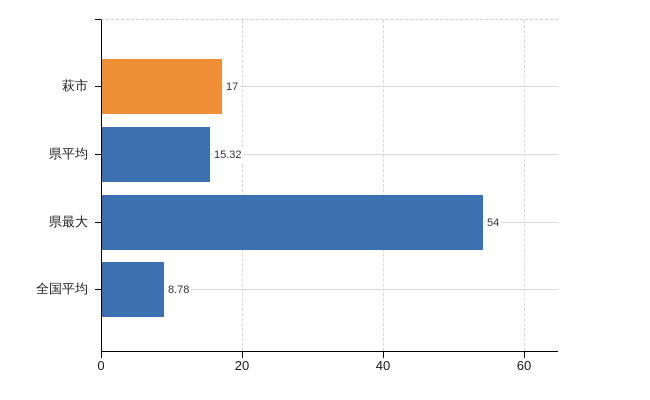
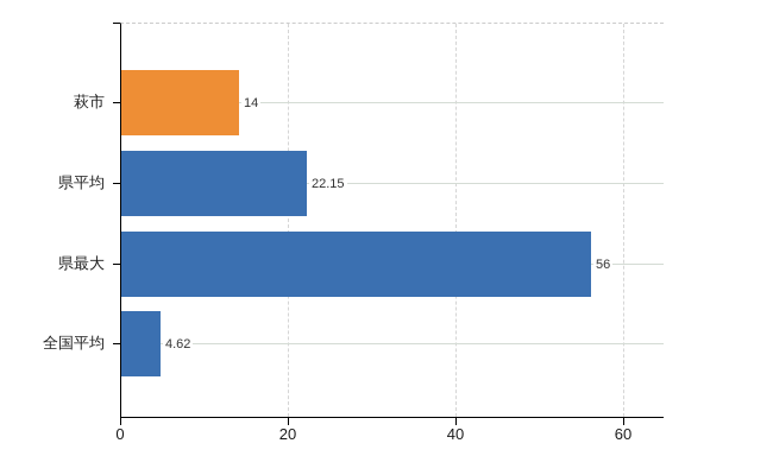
萩市: 17 -> 14
県平均: 15.32 -> 22.15
県最大: 54 -> 56
全国平均: 8.78 -> 4.62
